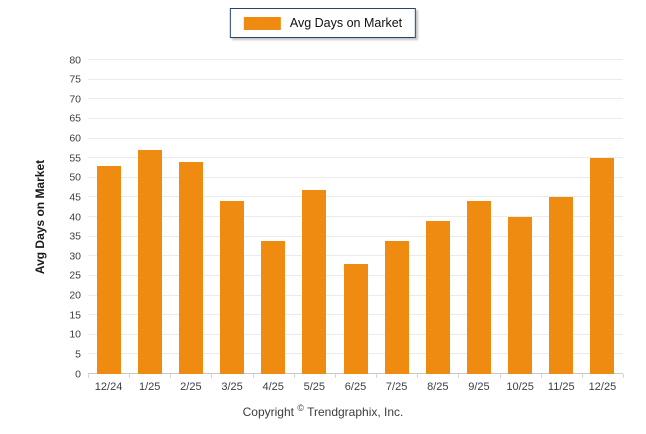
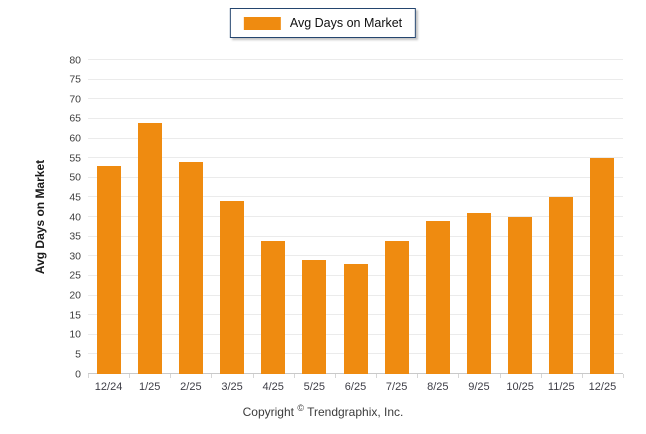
1/25: 57 -> 64
5/25: 47 -> 29
9/25: 44 -> 41
